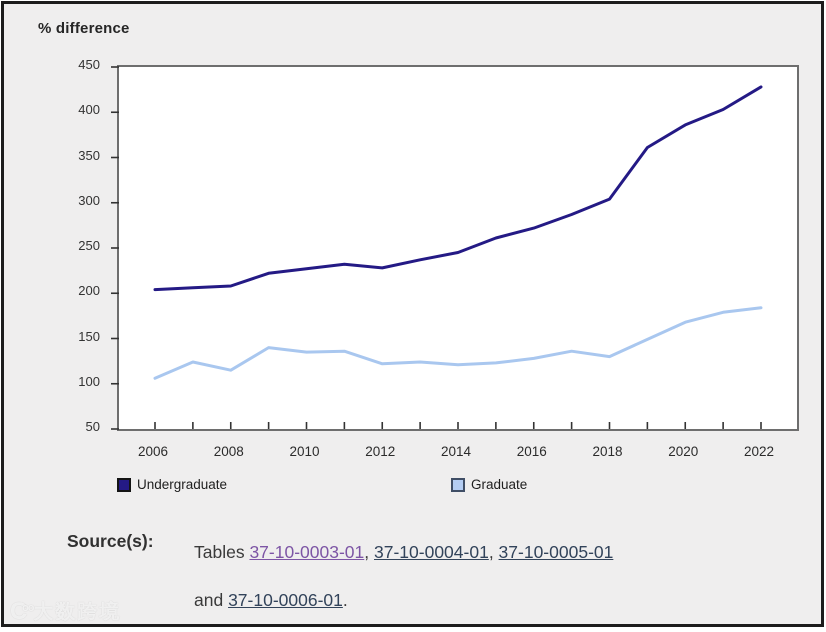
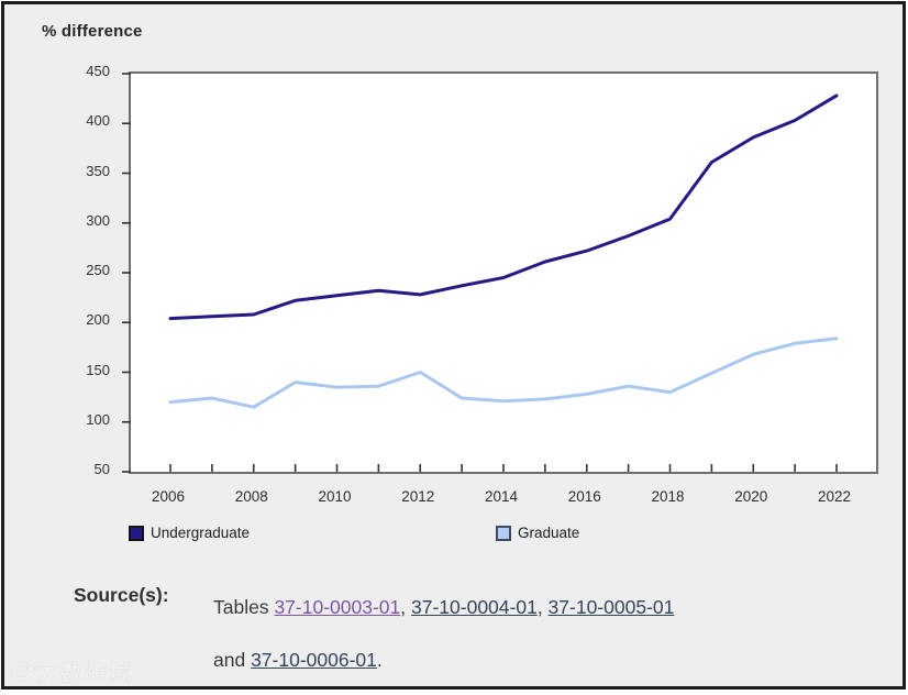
Graduate/2006: 110 -> 120
Graduate/2012: 120 -> 150
